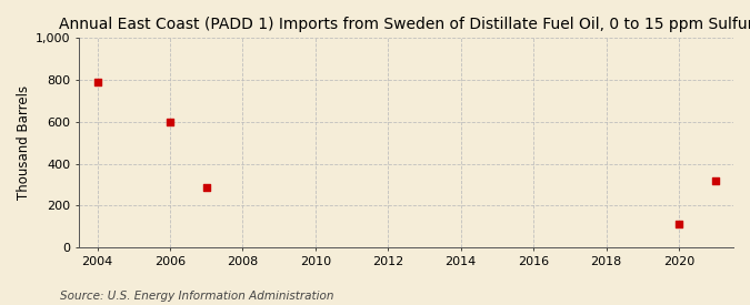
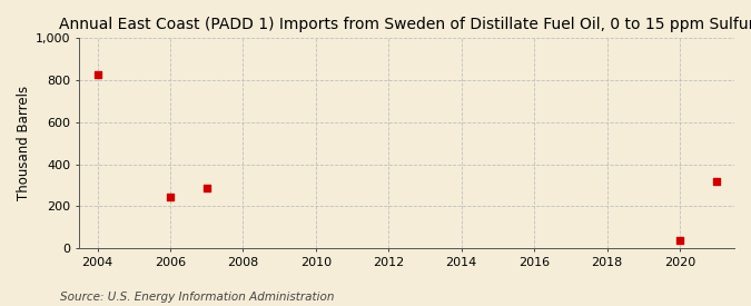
2004: 790 -> 820
2006: 600 -> 240
2020: 110 -> 40
